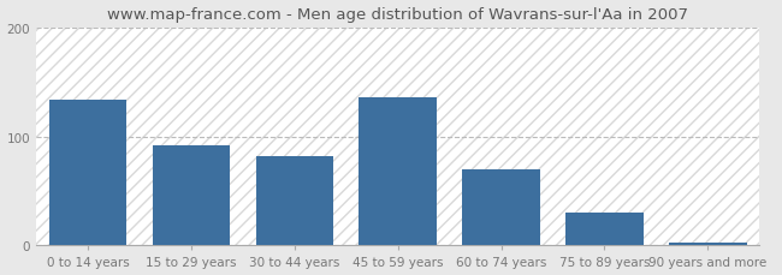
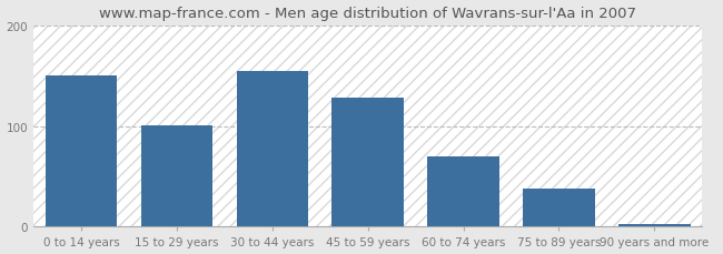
0 to 14 years: 134 -> 150
15 to 29 years: 92 -> 101
30 to 44 years: 82 -> 155
45 to 59 years: 136 -> 128
75 to 89 years: 30 -> 38
